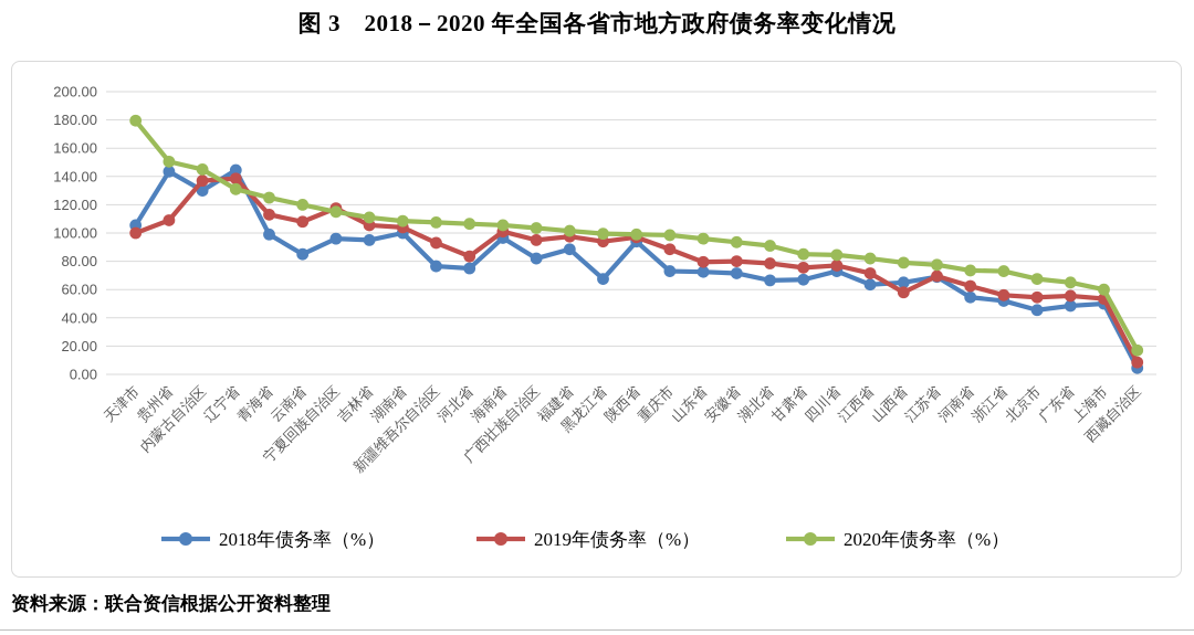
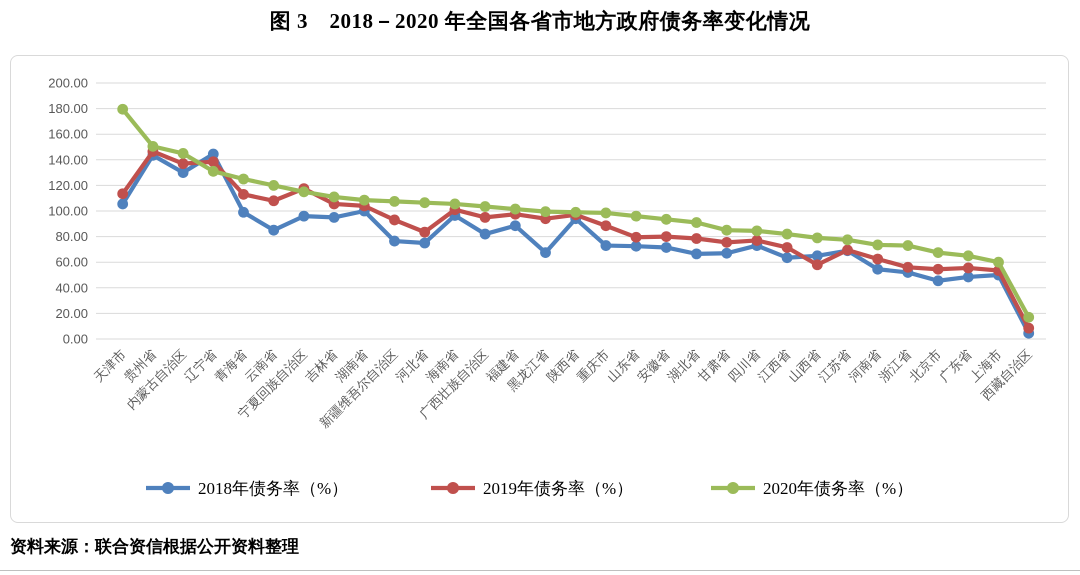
2019年债务率（%）/天津市: 100 -> 114
2019年债务率（%）/贵州省: 109 -> 146
